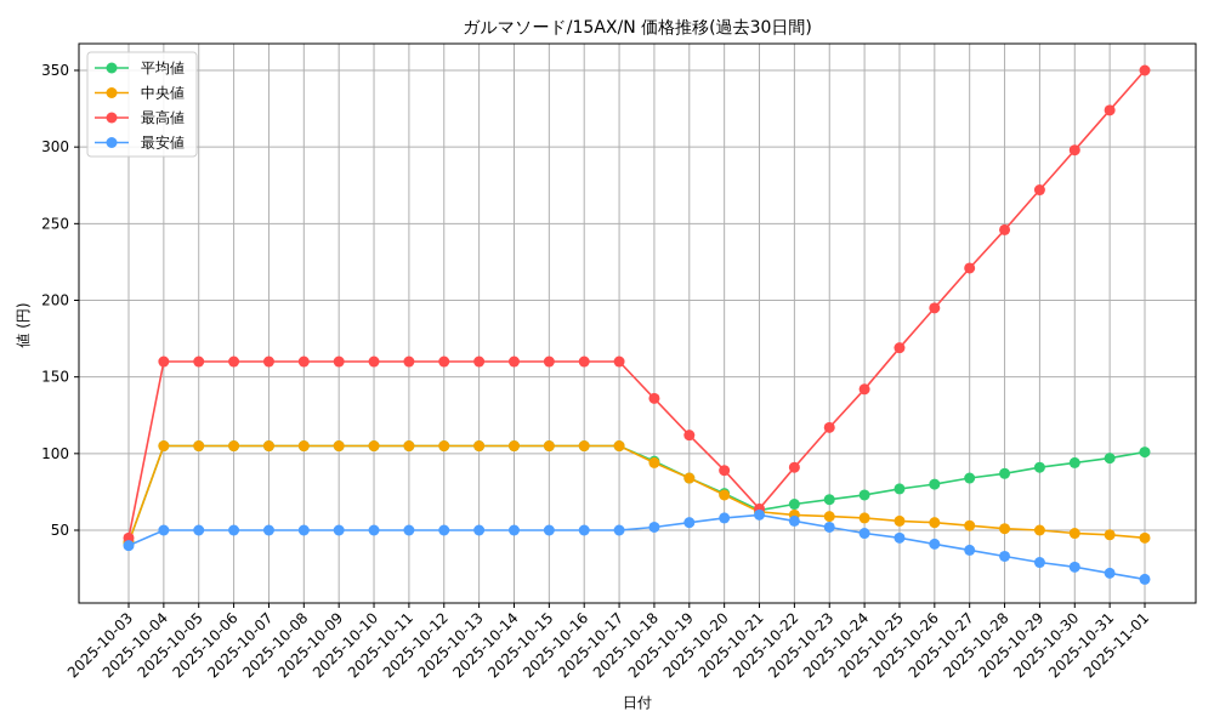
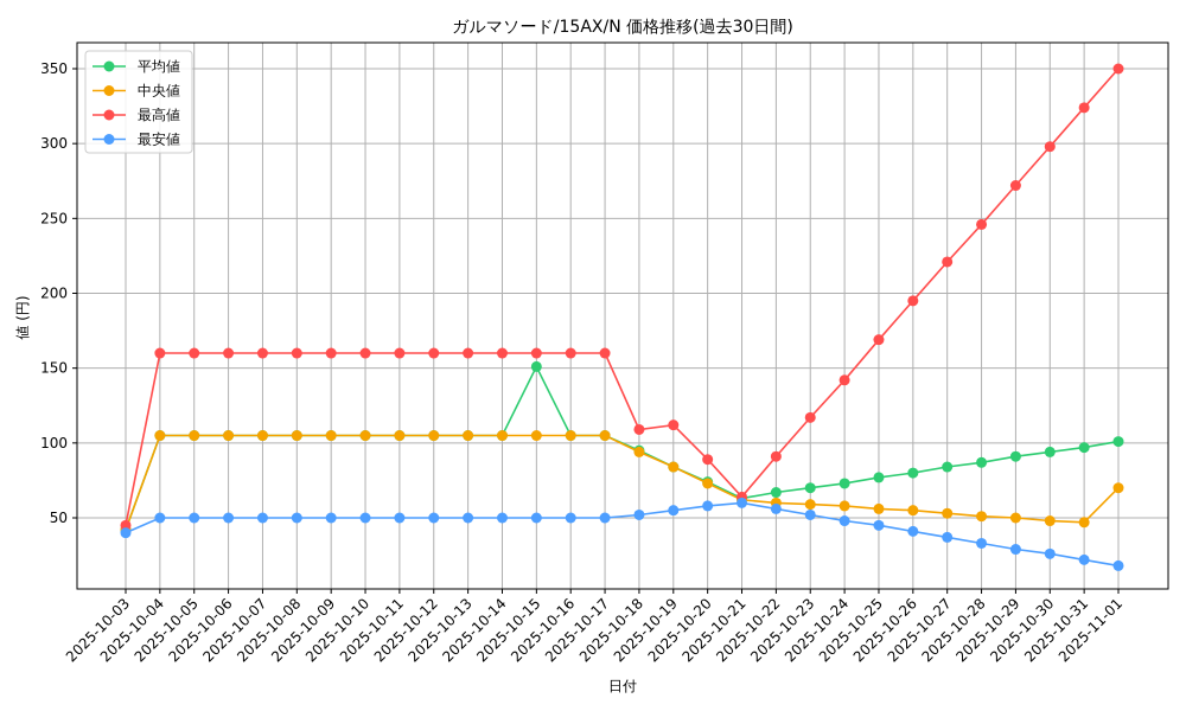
平均値/2025-10-15: 105 -> 151
最高値/2025-10-18: 136 -> 109
中央値/2025-11-01: 45 -> 70
